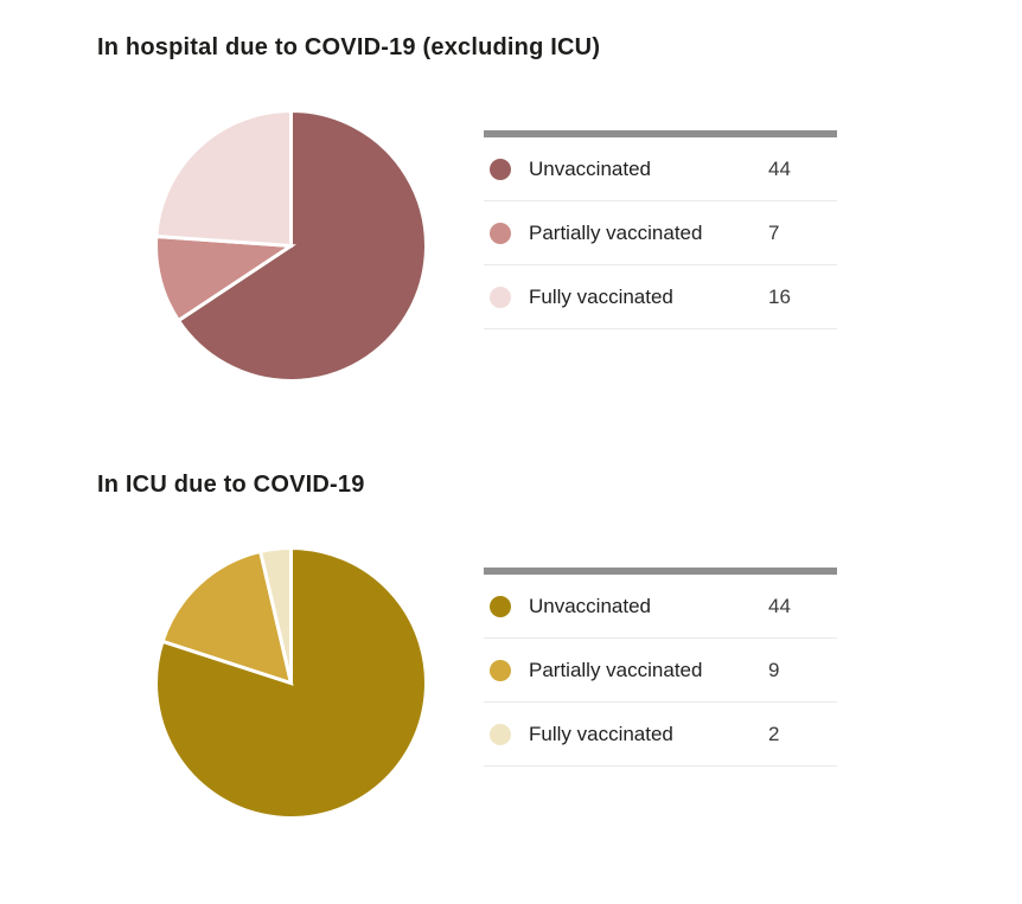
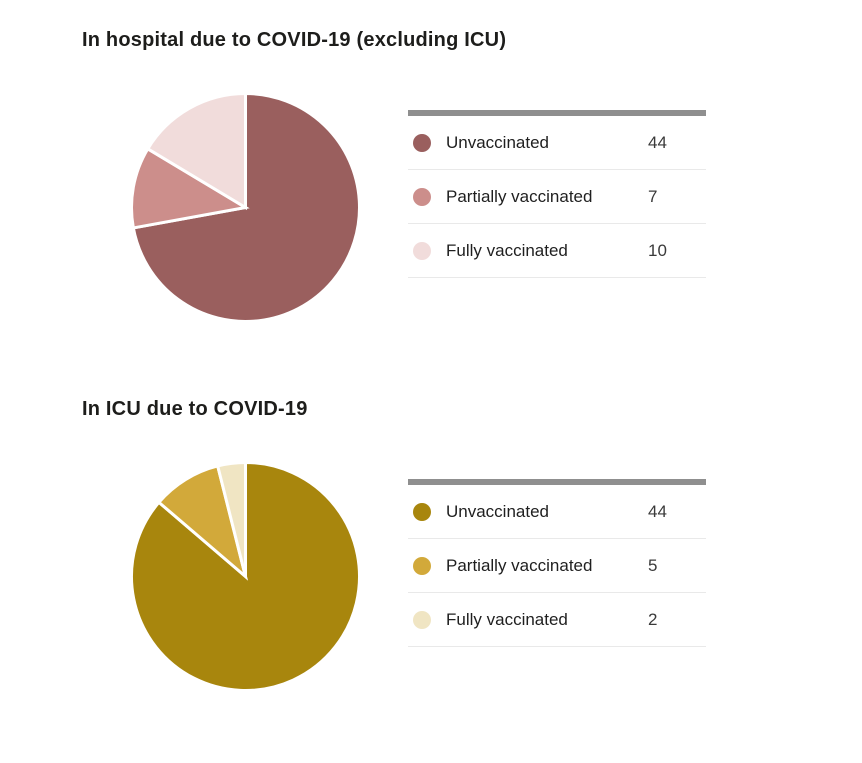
In hospital due to COVID-19 (excluding ICU)/Fully vaccinated: 16 -> 10
In ICU due to COVID-19/Partially vaccinated: 9 -> 5
